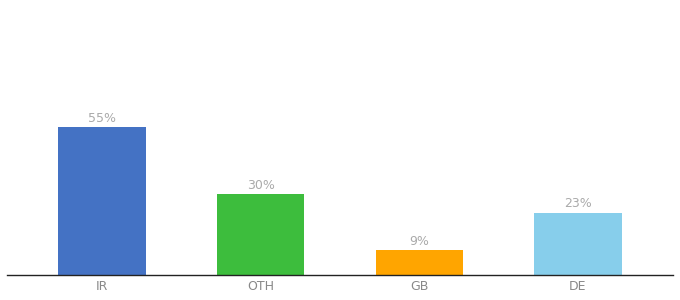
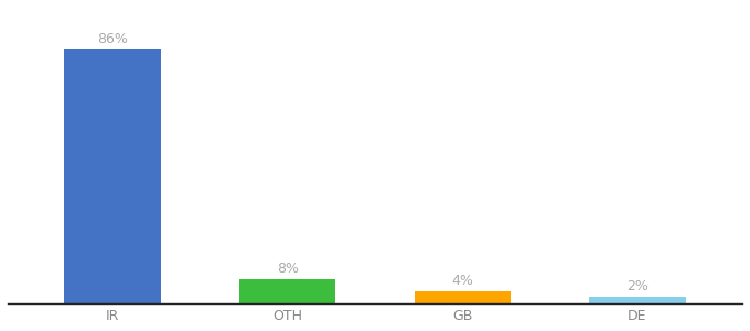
IR: 55% -> 86%
OTH: 30% -> 8%
GB: 9% -> 4%
DE: 23% -> 2%
